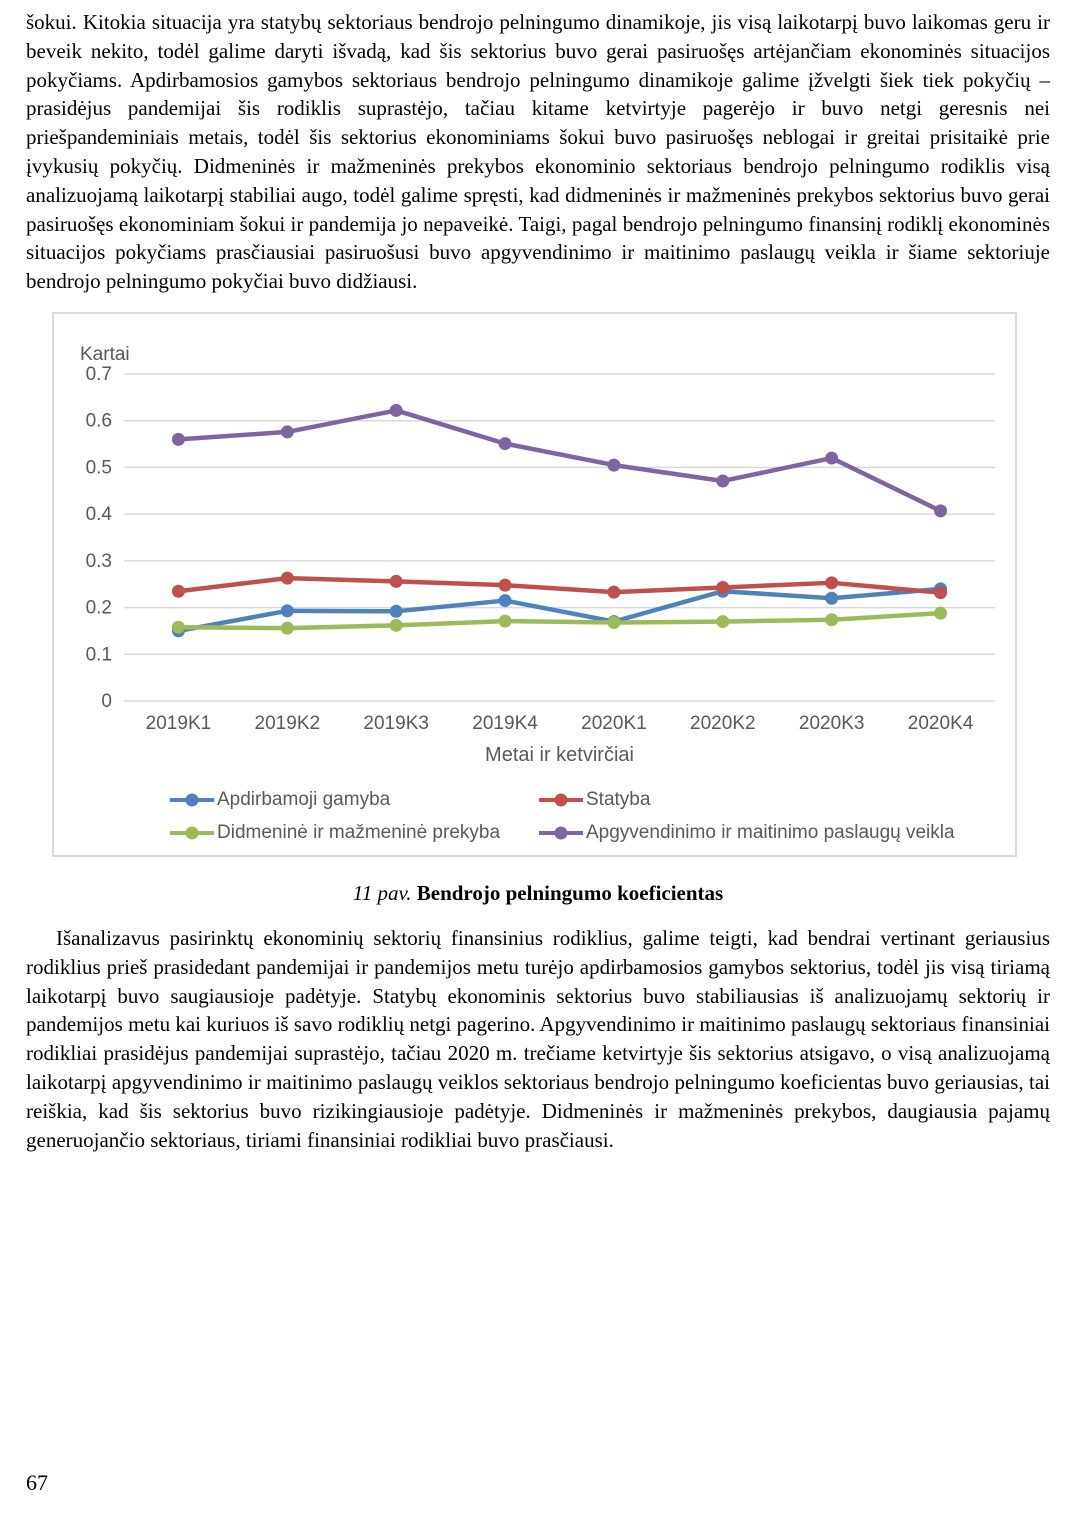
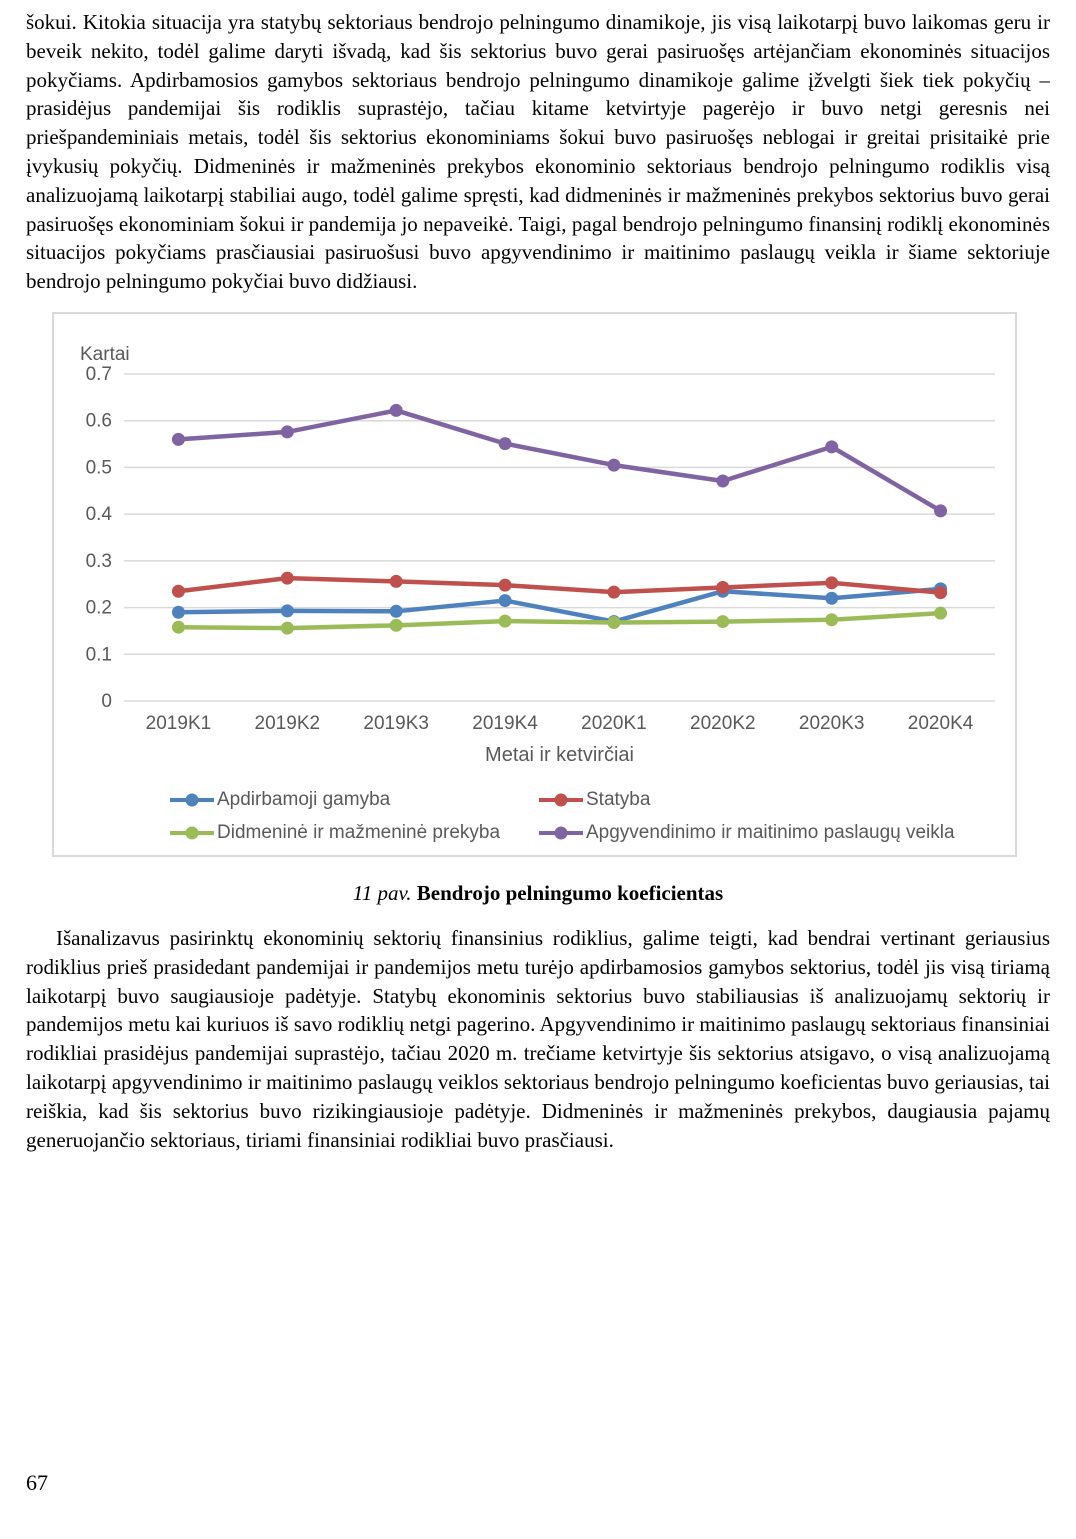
Apdirbamoji gamyba/2019K1: 0.15 -> 0.19
Apgyvendinimo ir maitinimo paslaugų veikla/2020K3: 0.52 -> 0.54
